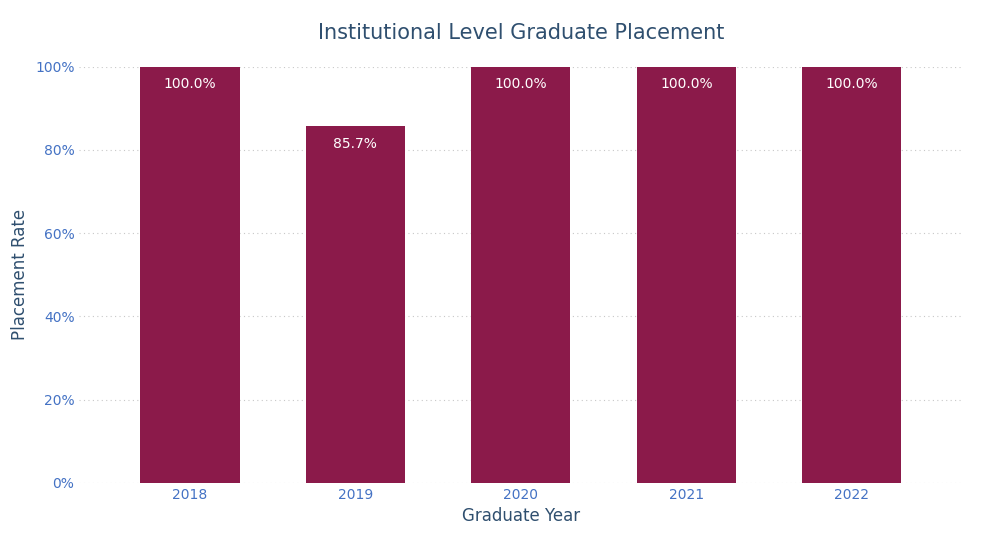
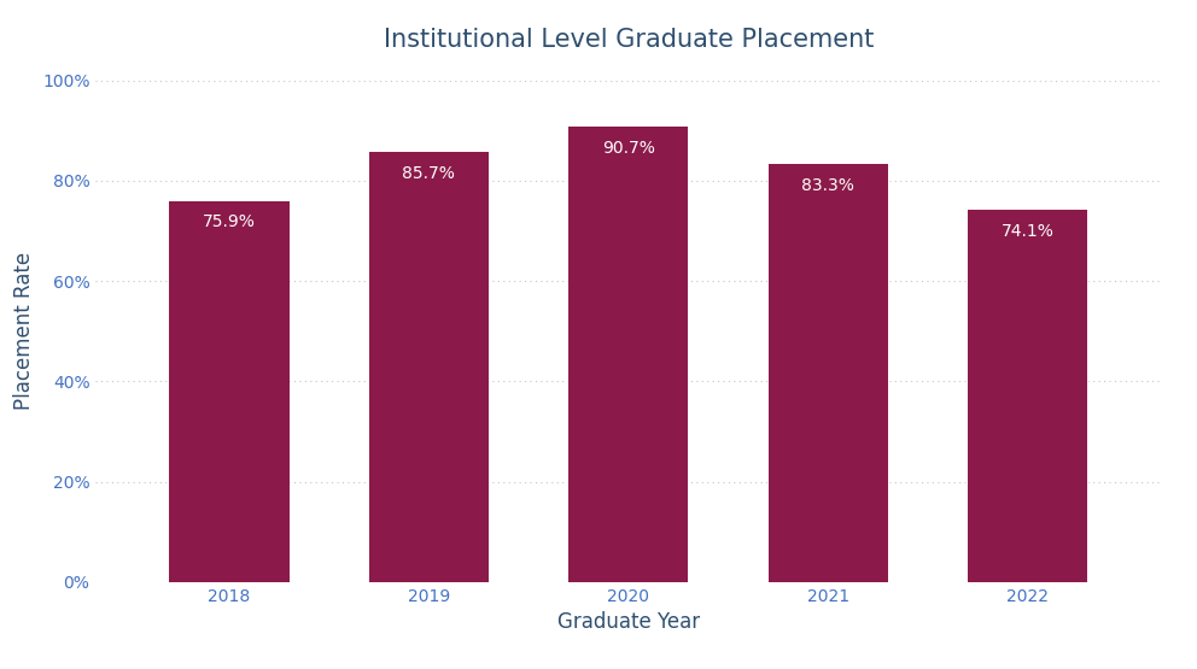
2018: 100.0% -> 75.9%
2020: 100.0% -> 90.7%
2021: 100.0% -> 83.3%
2022: 100.0% -> 74.1%
